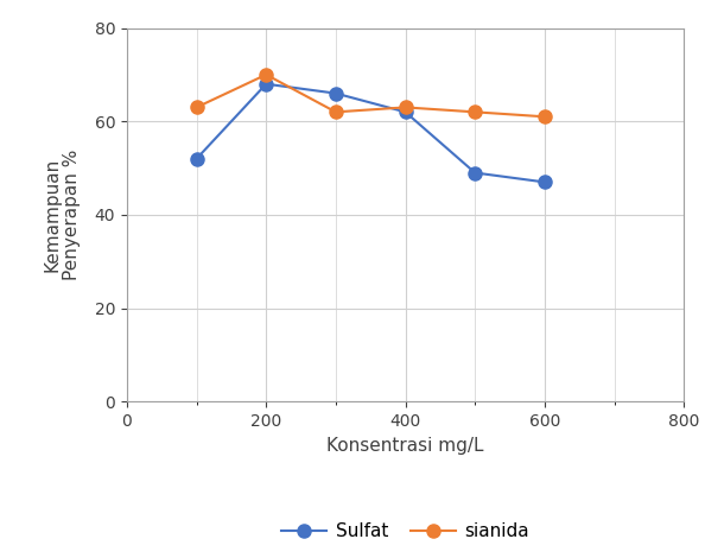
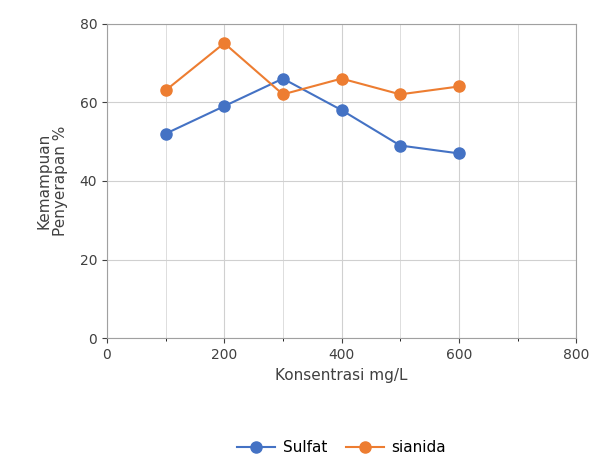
Sulfat/200: 68 -> 59
sianida/200: 70 -> 75
Sulfat/400: 62 -> 58
sianida/400: 63 -> 66
sianida/600: 61 -> 64
